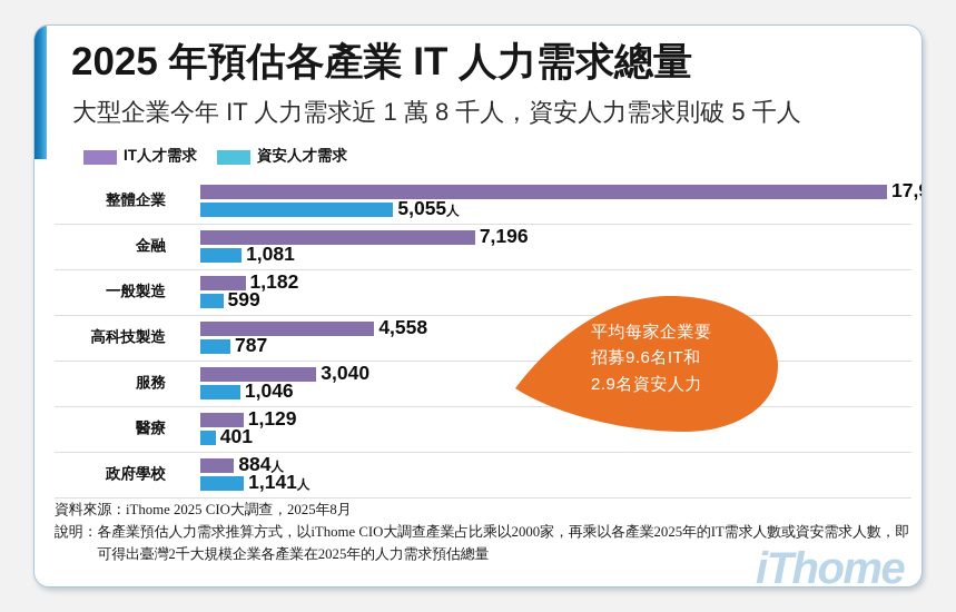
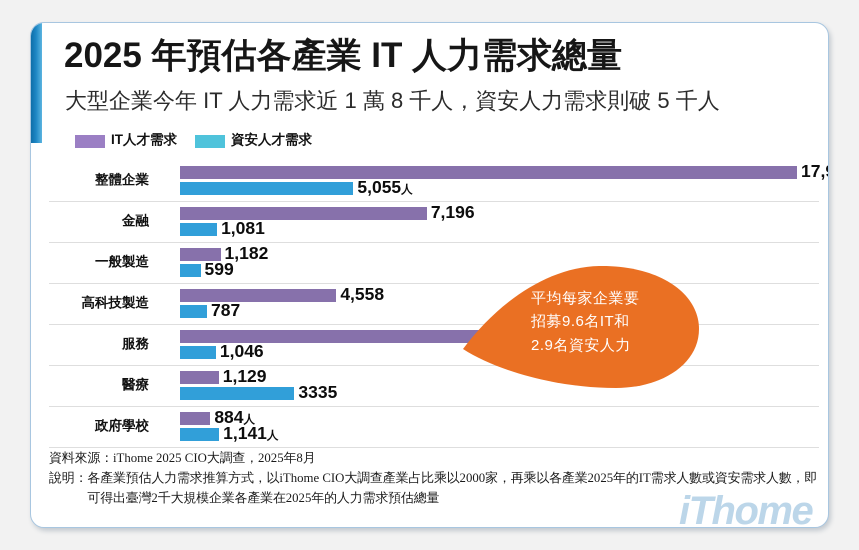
IT人才需求/服務: 3,040 -> 8,985
資安人才需求/醫療: 401 -> 3335
